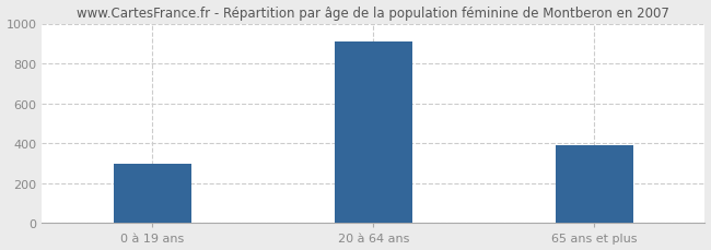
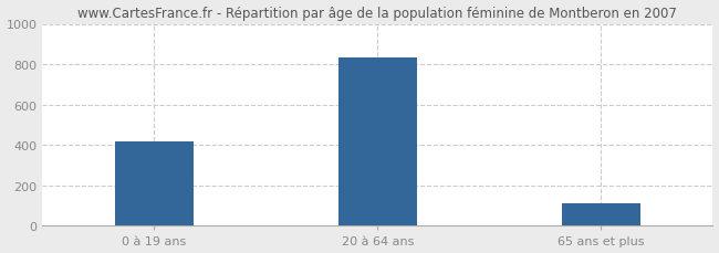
0 à 19 ans: 300 -> 420
20 à 64 ans: 910 -> 840
65 ans et plus: 390 -> 110
